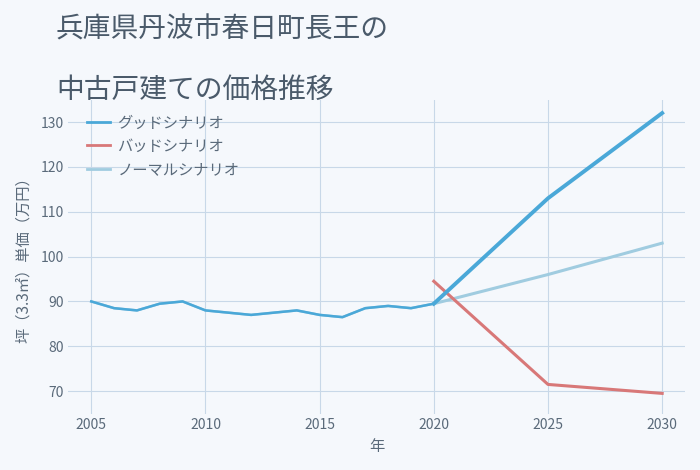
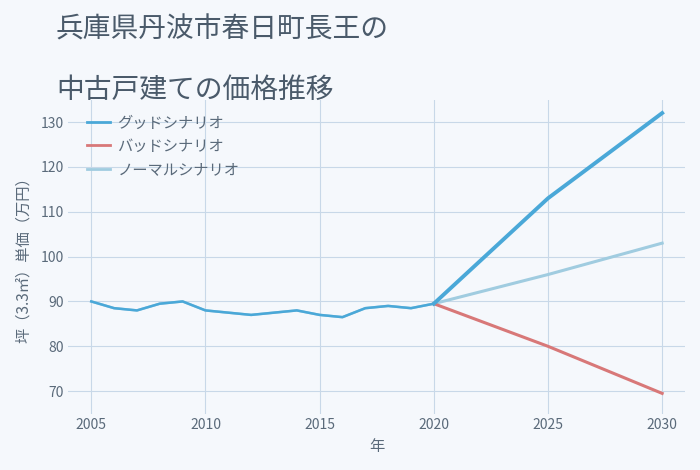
バッドシナリオ/2020: 94.5 -> 89.5
バッドシナリオ/2025: 71.5 -> 80.0
